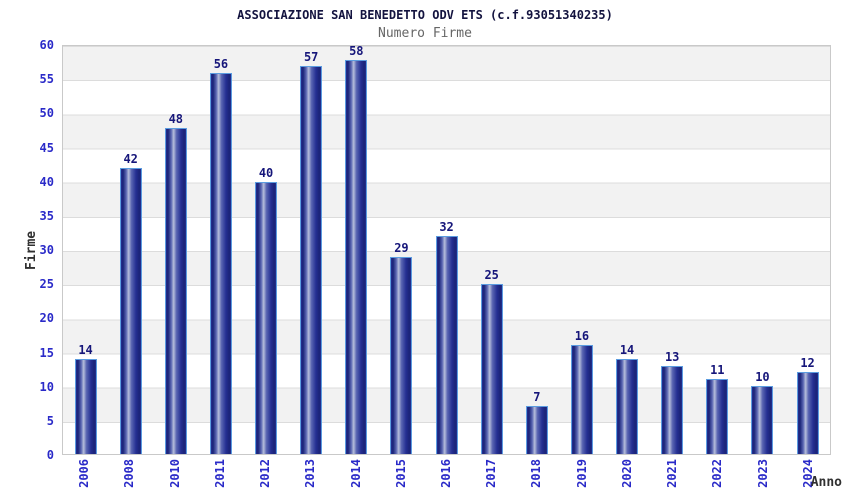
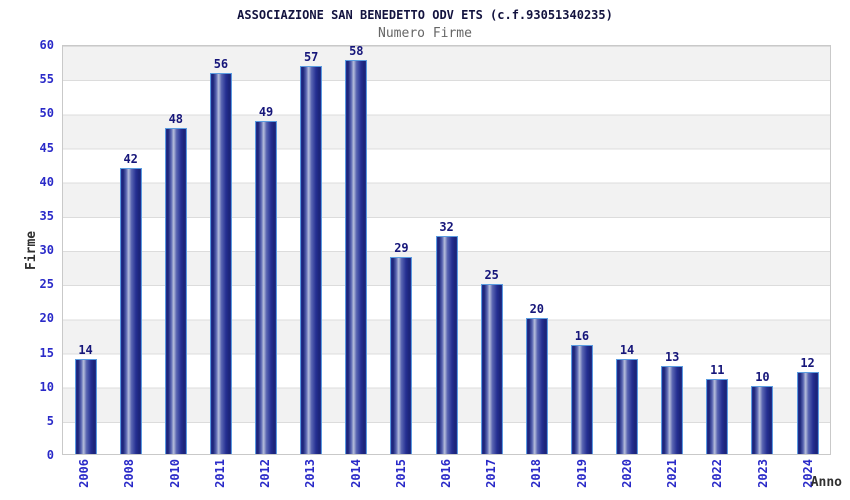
2012: 40 -> 49
2018: 7 -> 20
